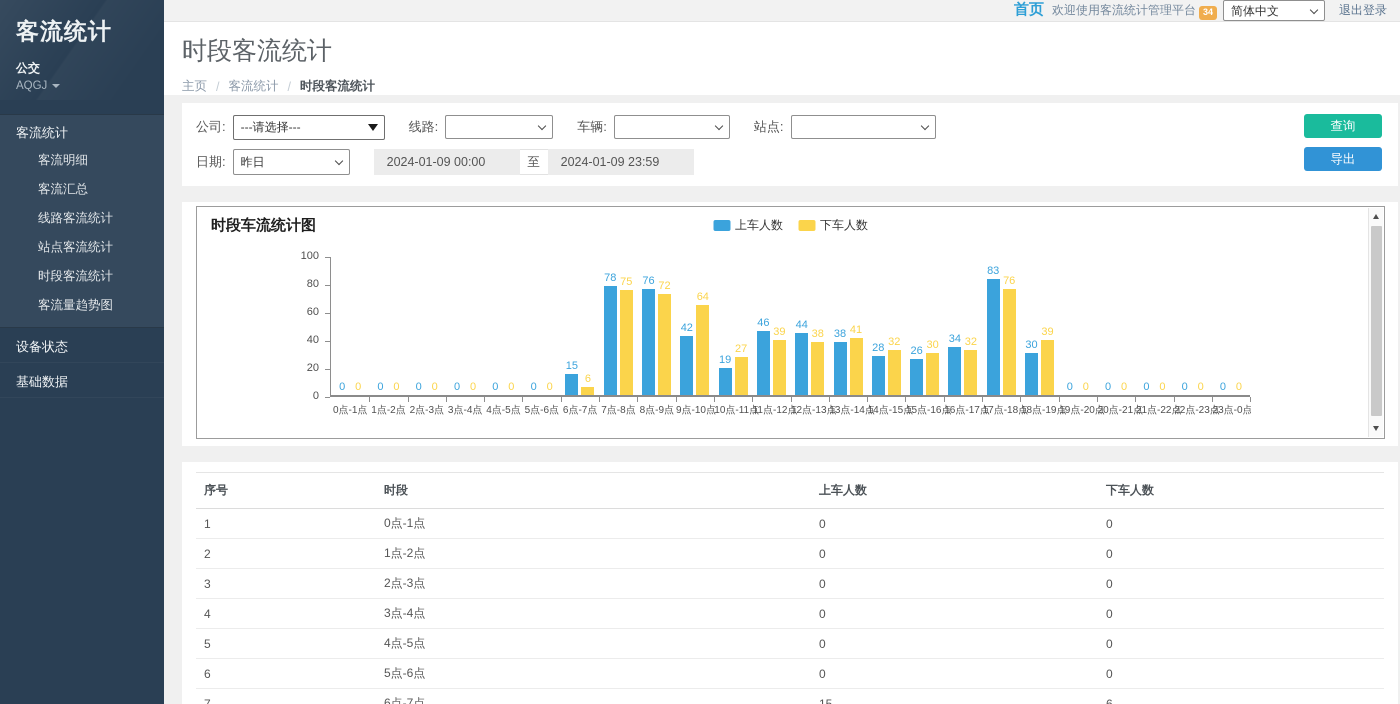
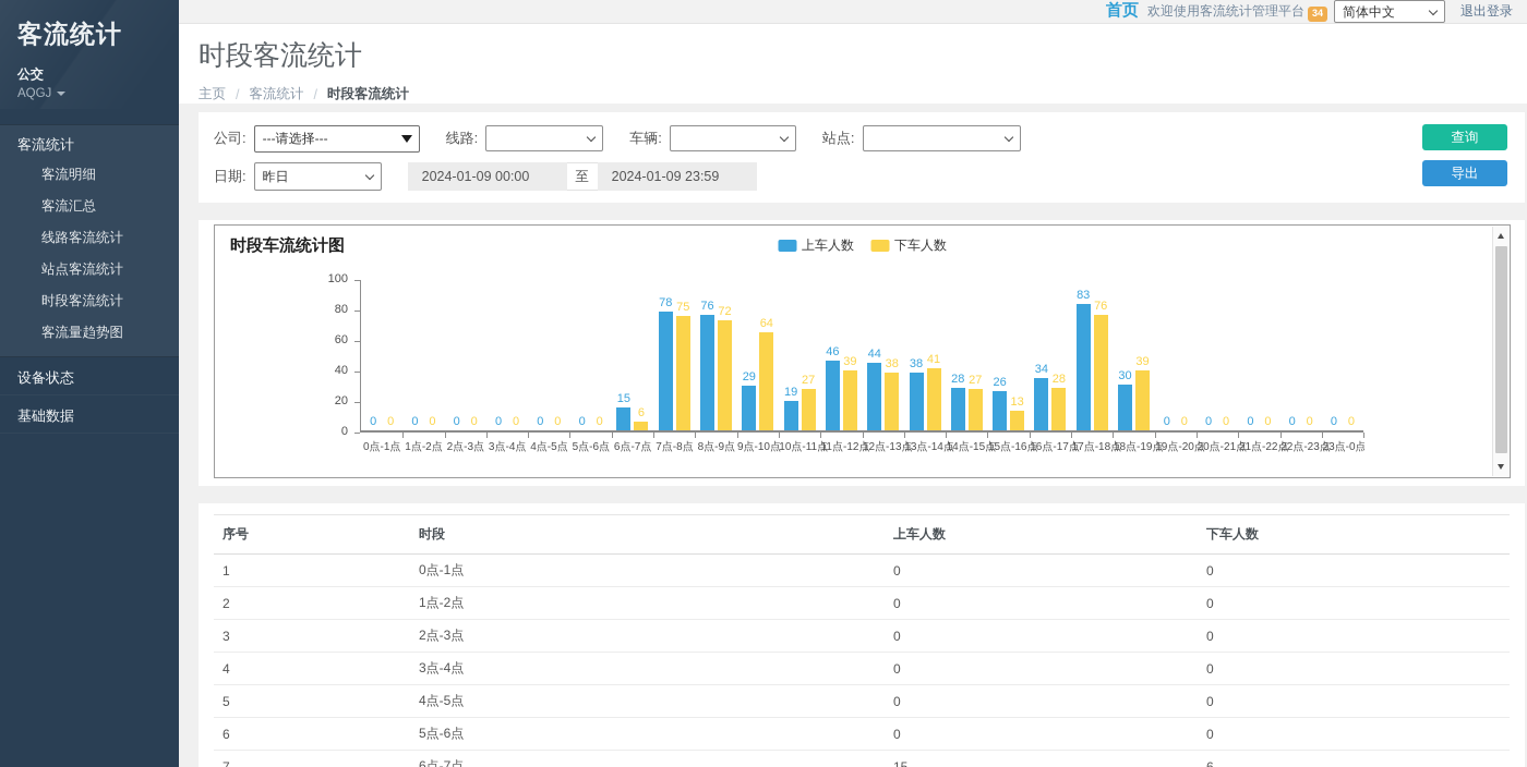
上车人数/9点-10点: 42 -> 29
下车人数/14点-15点: 32 -> 27
下车人数/15点-16点: 30 -> 13
下车人数/16点-17点: 32 -> 28
